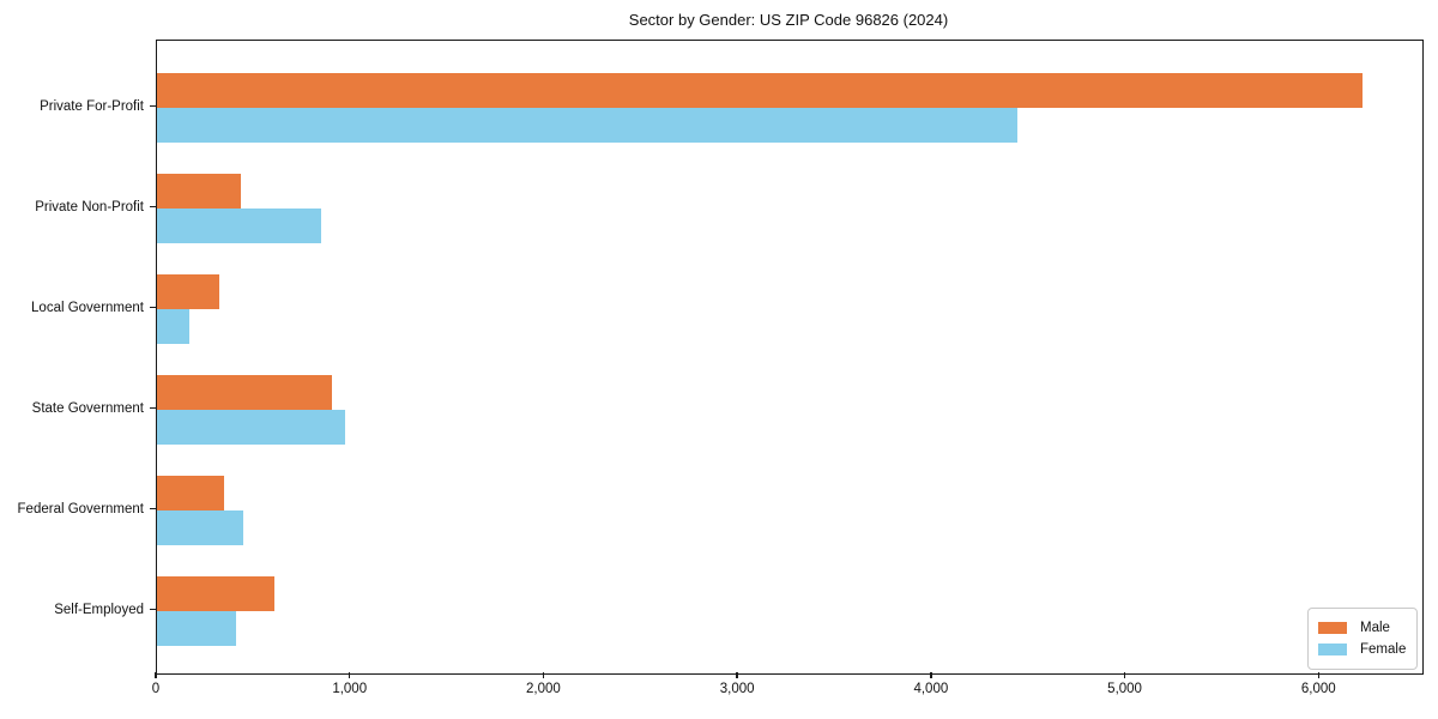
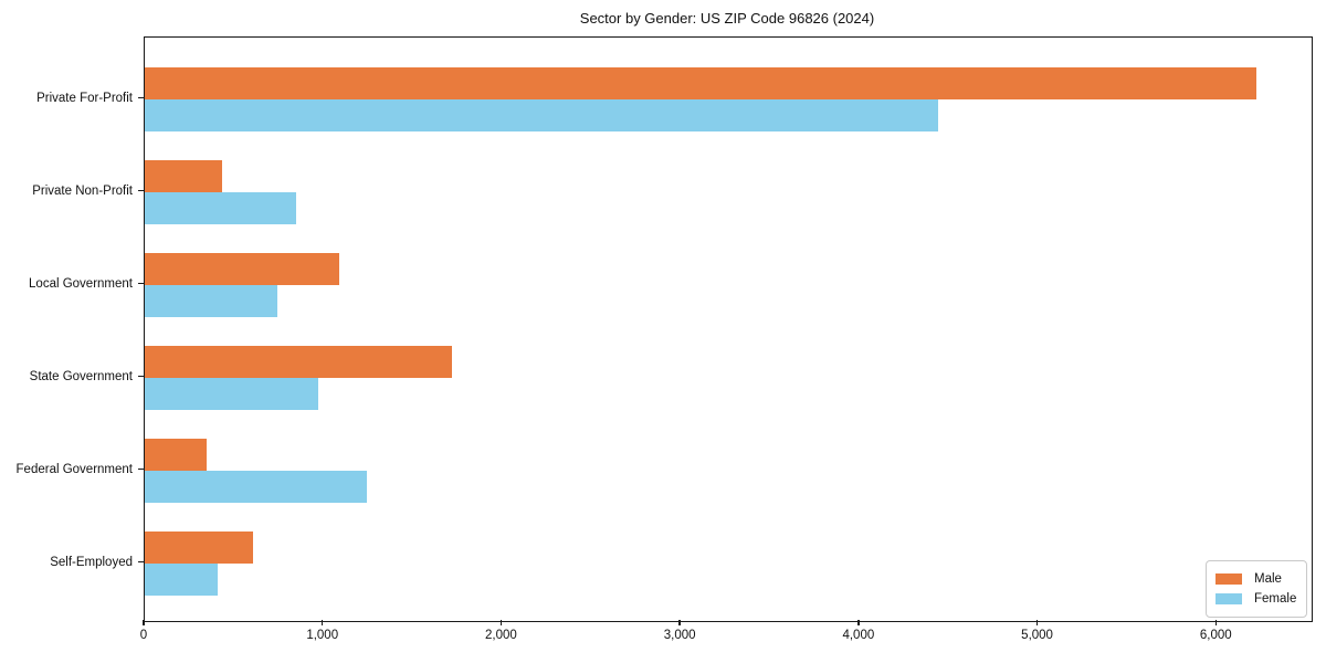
Male/Local Government: 320 -> 1090
Female/Local Government: 170 -> 740
Male/State Government: 900 -> 1720
Female/Federal Government: 450 -> 1240
